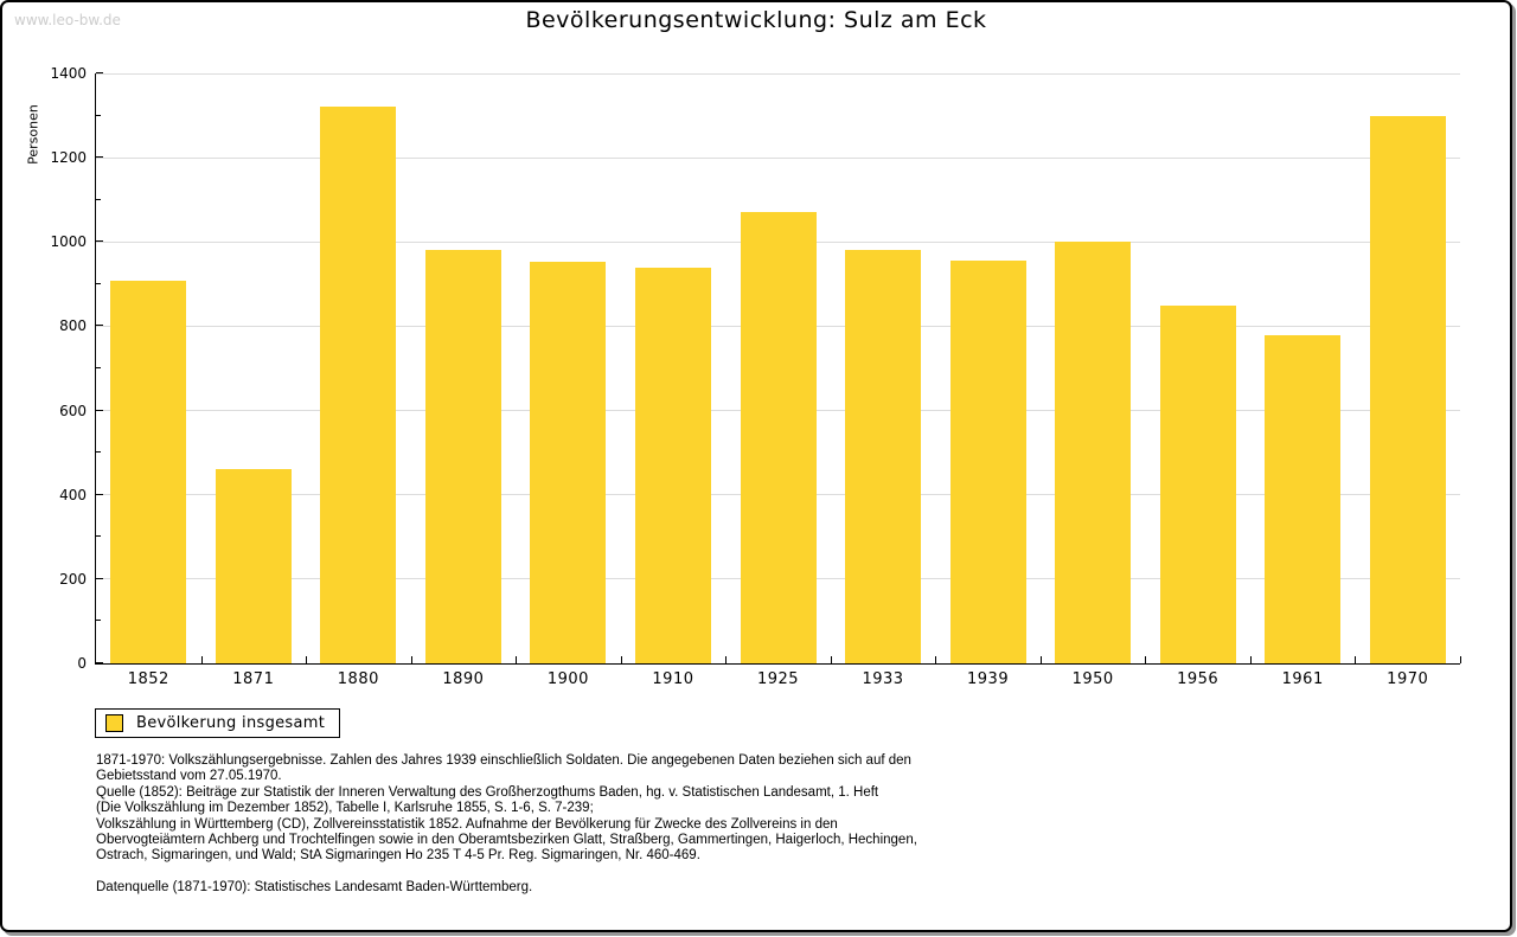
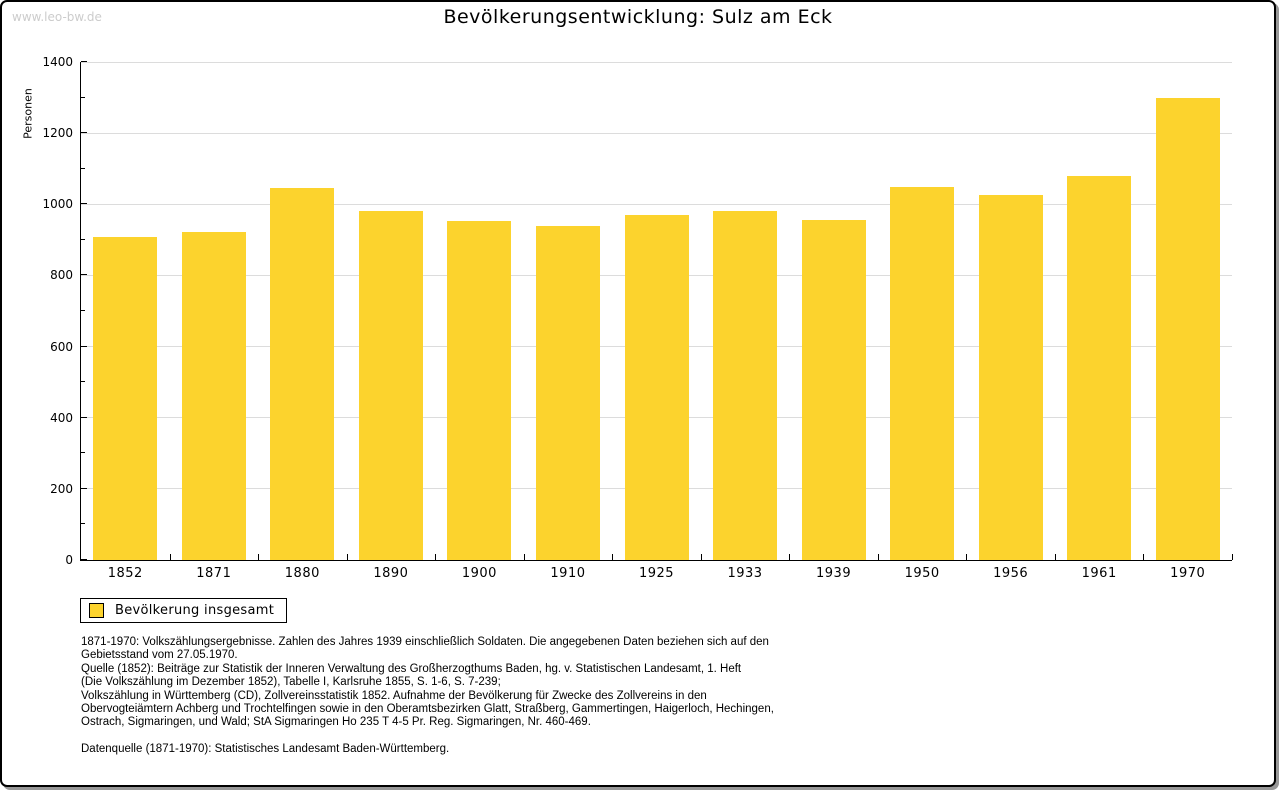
1871: 460 -> 920
1880: 1320 -> 1050
1925: 1070 -> 970
1950: 1000 -> 1050
1956: 850 -> 1030
1961: 780 -> 1080
